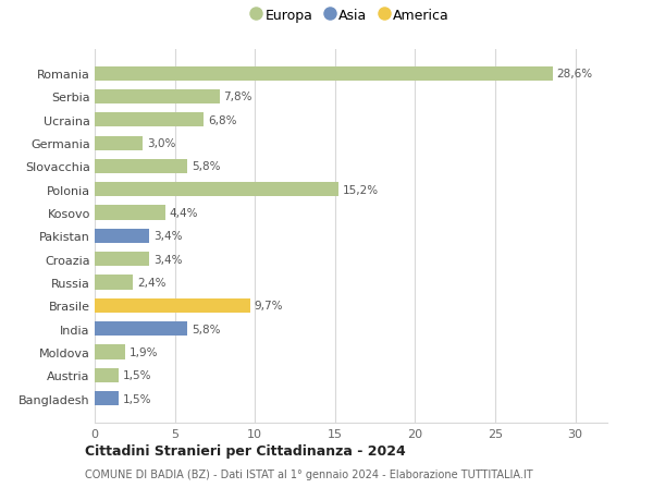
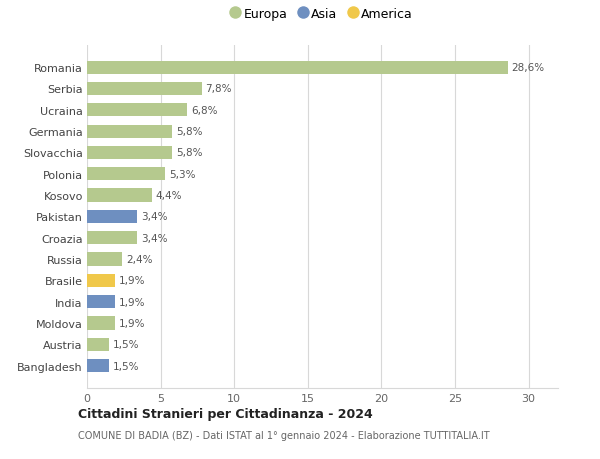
Germania: 3,0% -> 5,8%
Polonia: 15,2% -> 5,3%
Brasile: 9,7% -> 1,9%
India: 5,8% -> 1,9%
